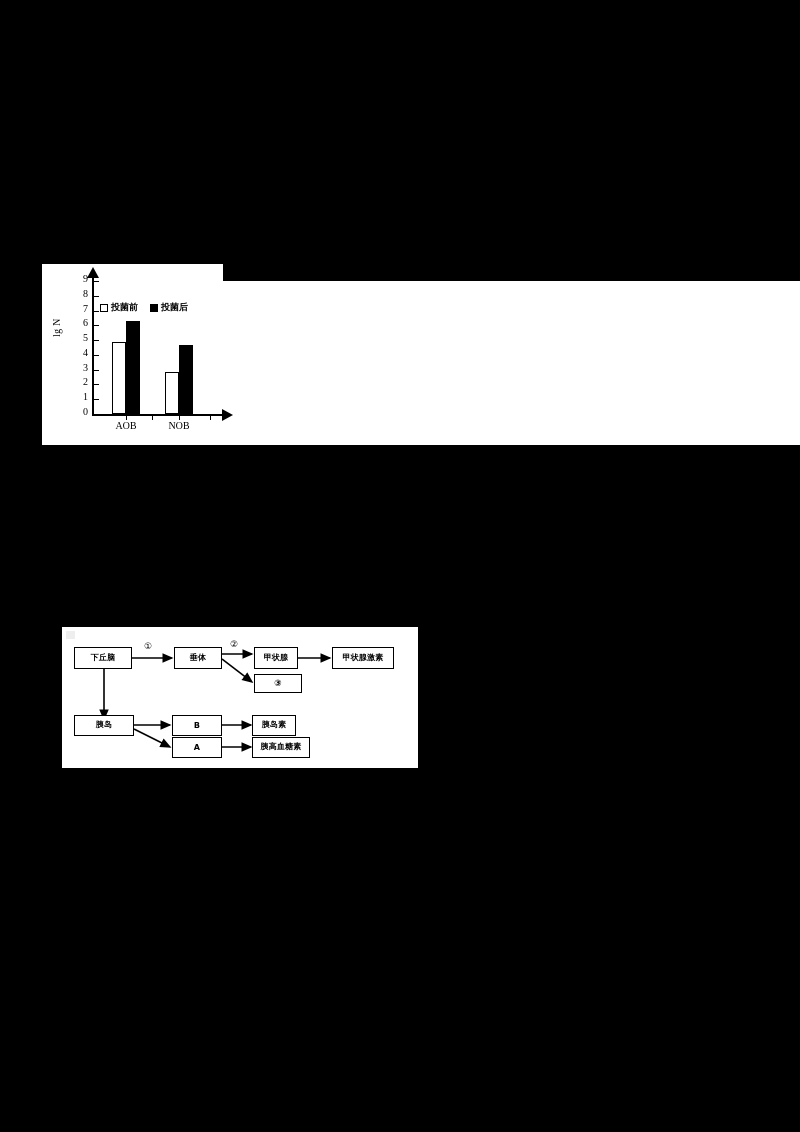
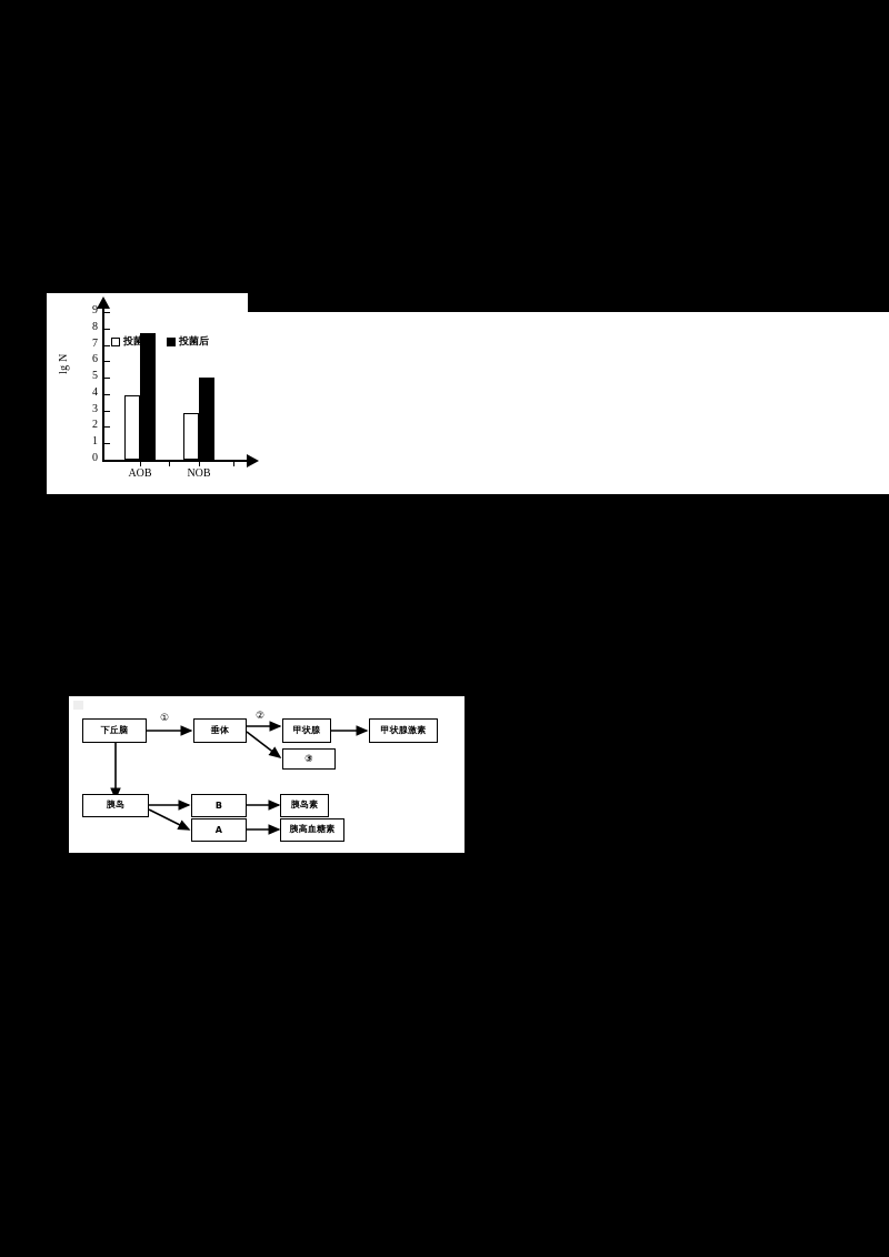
投菌前/AOB: 4.9 -> 3.9
投菌后/AOB: 6.3 -> 7.7
投菌后/NOB: 4.7 -> 5.0
